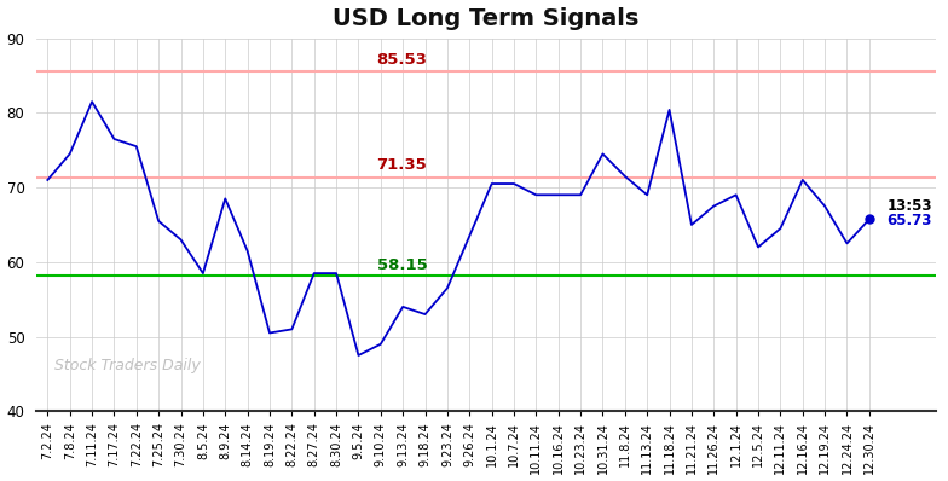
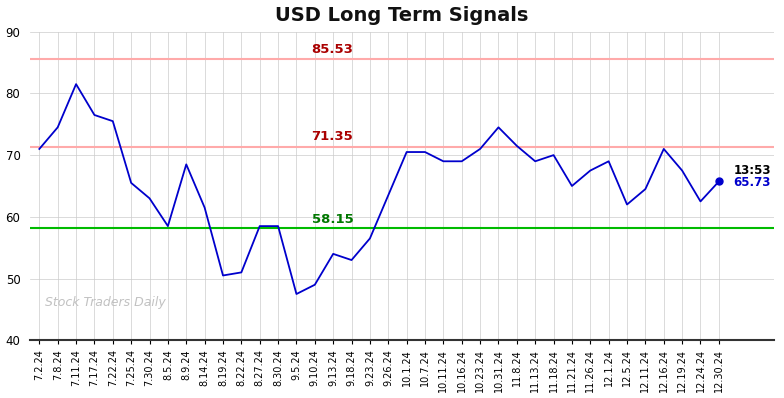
10.23.24: 69.0 -> 71.0
11.18.24: 80.4 -> 70.0
